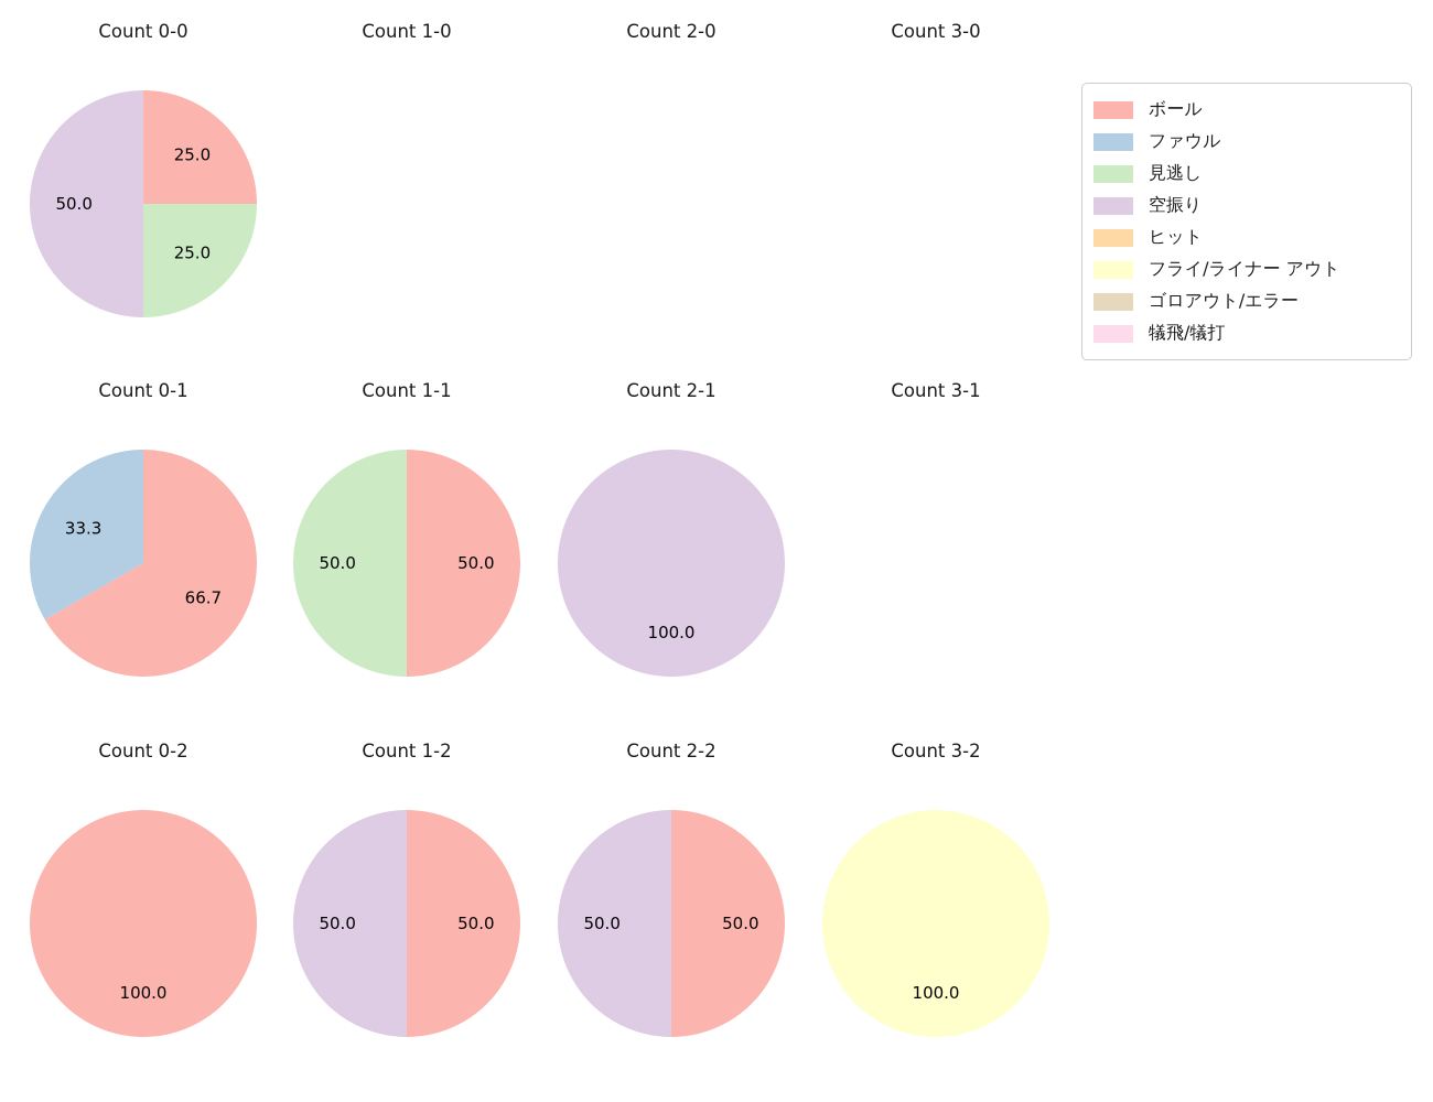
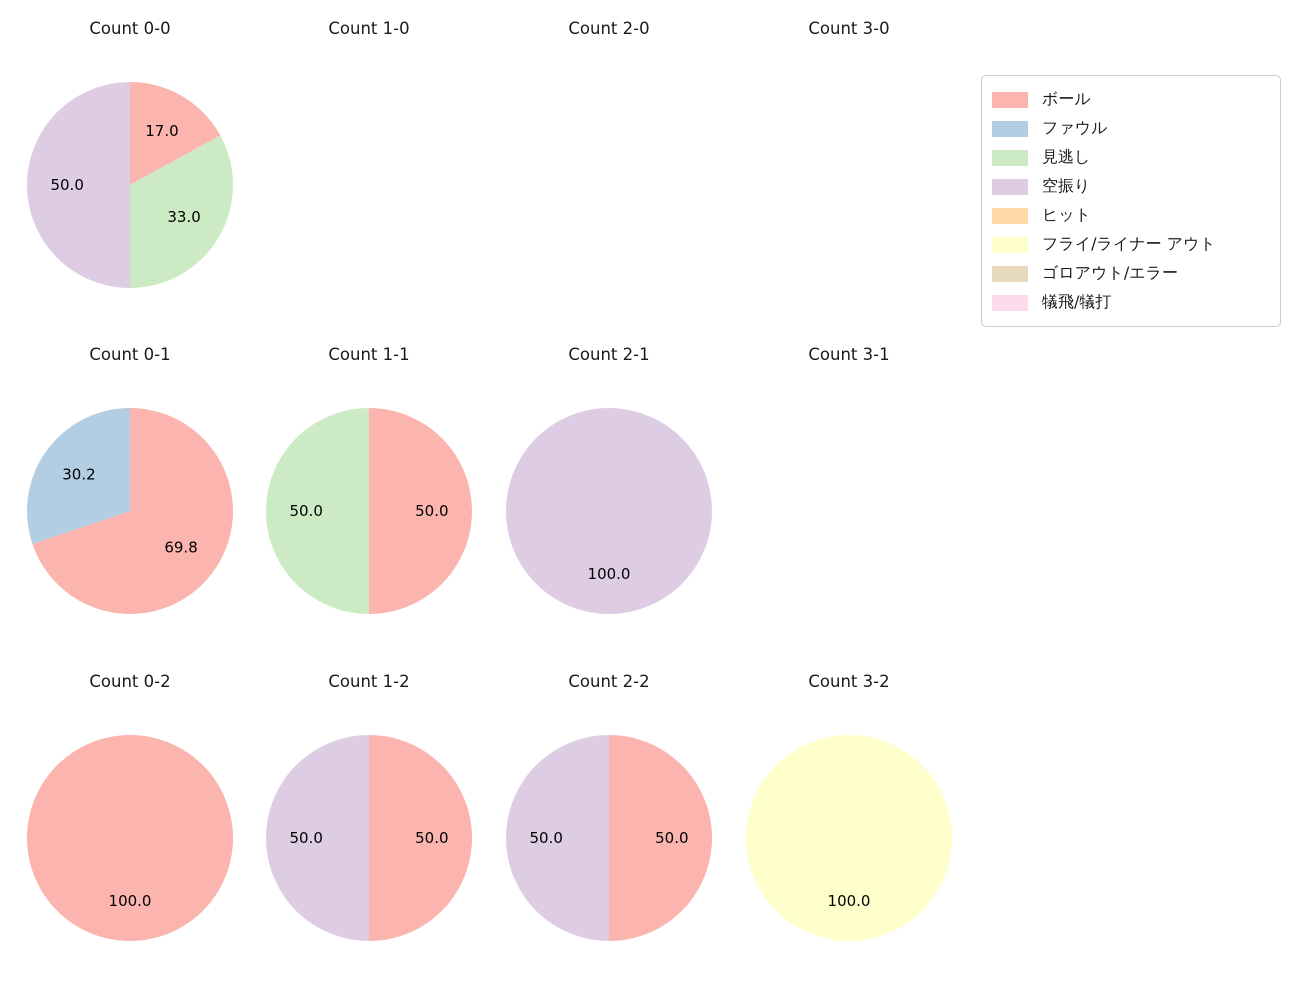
Count 0-0/ボール: 25.0 -> 17.0
Count 0-0/見逃し: 25.0 -> 33.0
Count 0-1/ボール: 66.7 -> 69.8
Count 0-1/ファウル: 33.3 -> 30.2
